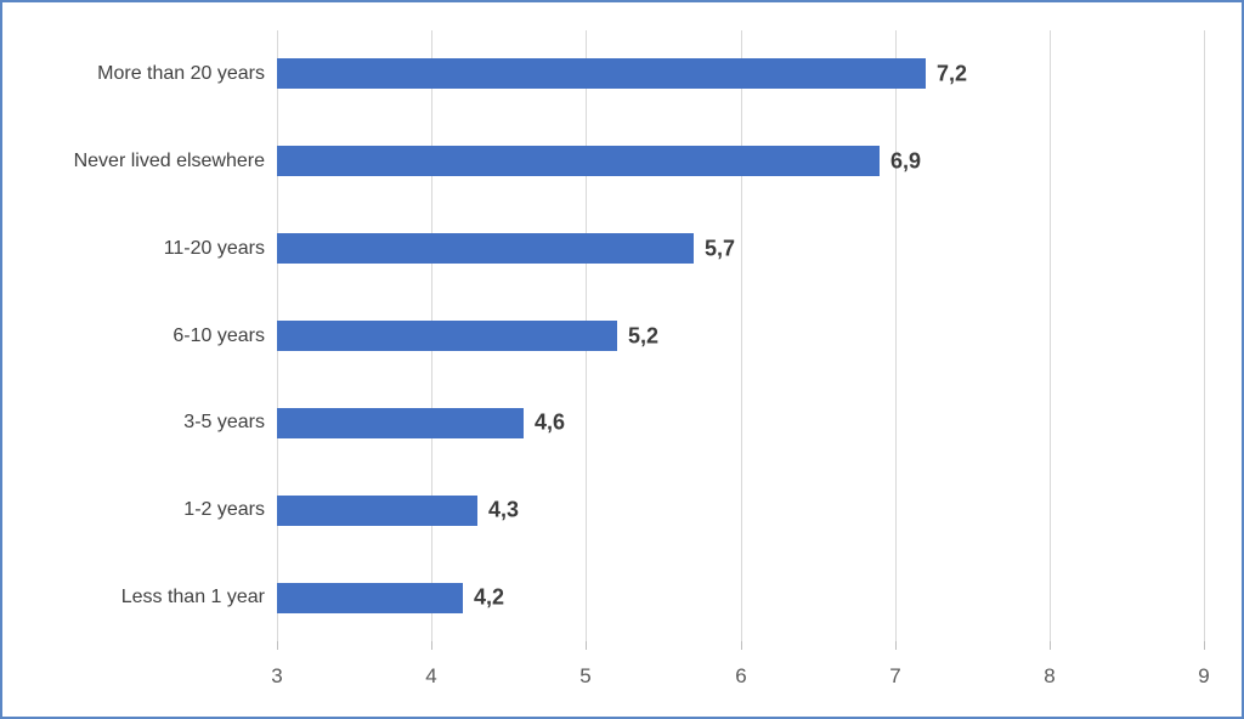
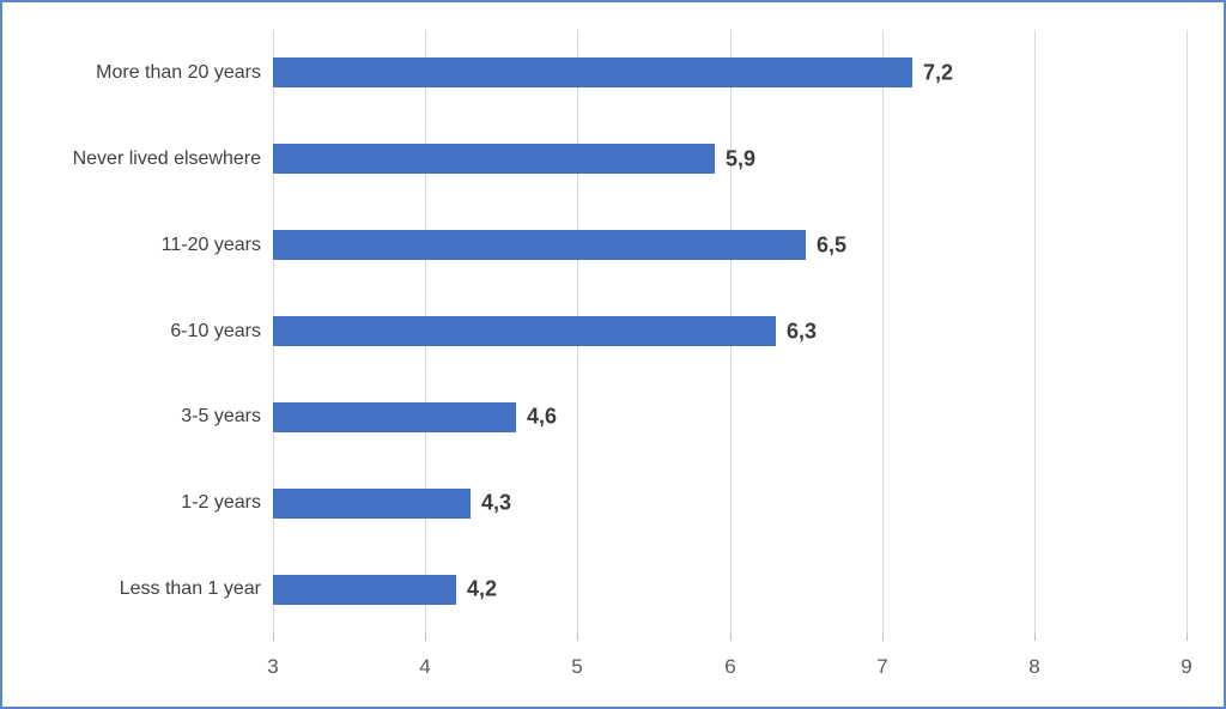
Never lived elsewhere: 6,9 -> 5,9
11-20 years: 5,7 -> 6,5
6-10 years: 5,2 -> 6,3
